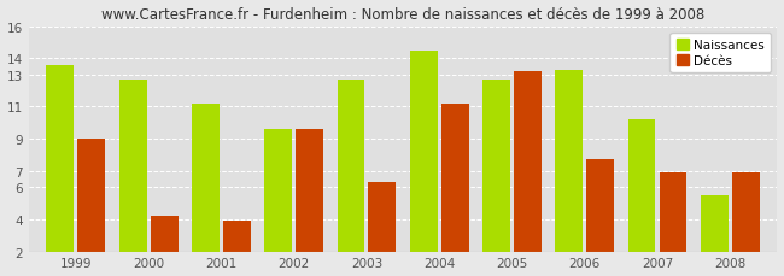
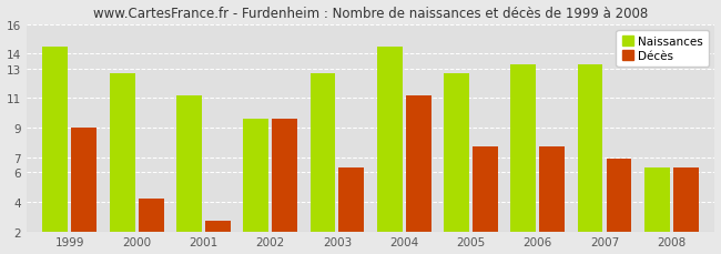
Naissances/1999: 13.6 -> 14.5
Décès/2001: 3.9 -> 2.7
Décès/2005: 13.2 -> 7.7
Naissances/2007: 10.2 -> 13.3
Naissances/2008: 5.5 -> 6.3
Décès/2008: 6.9 -> 6.3
